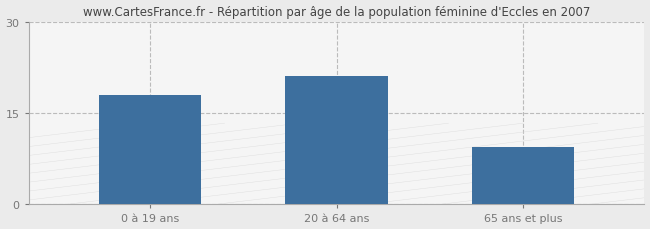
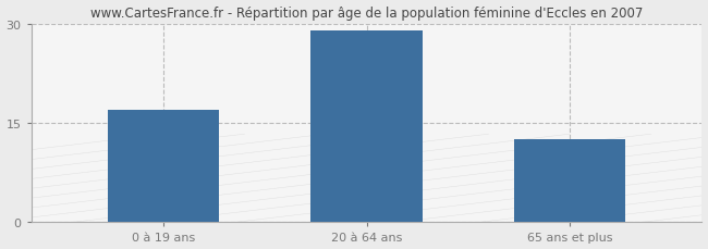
0 à 19 ans: 18.0 -> 17.0
20 à 64 ans: 21.0 -> 29.0
65 ans et plus: 9.4 -> 12.5
